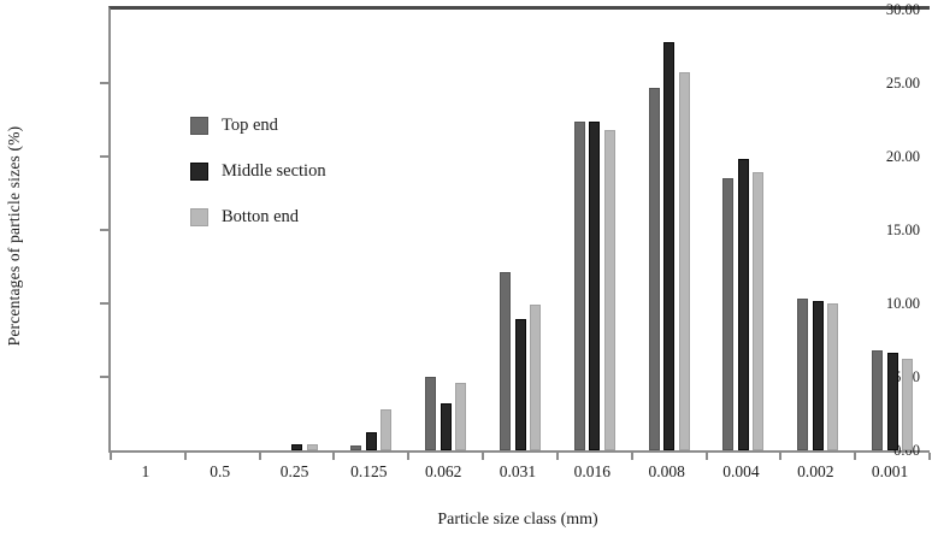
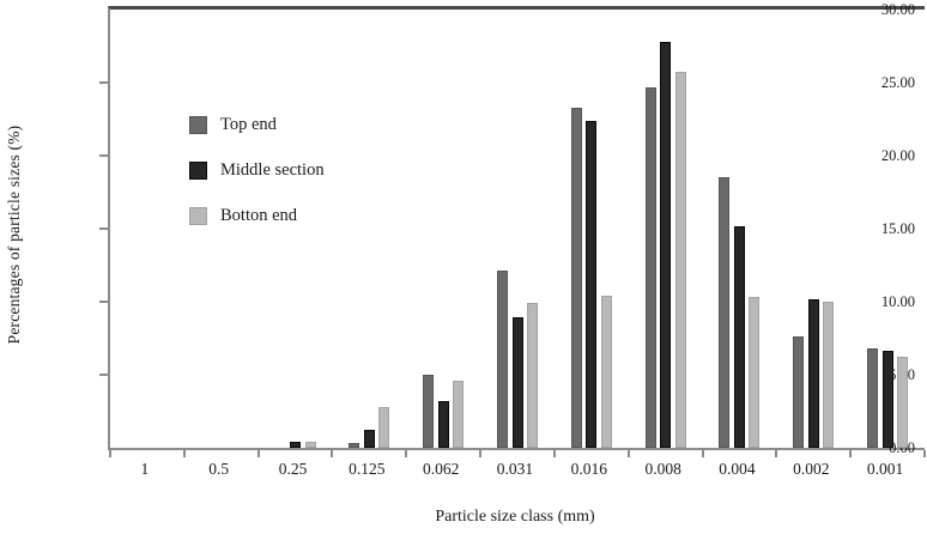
Top end/0.016: 22.4 -> 23.3
Botton end/0.016: 21.8 -> 10.4
Middle section/0.004: 19.8 -> 15.2
Botton end/0.004: 18.9 -> 10.3
Top end/0.002: 10.3 -> 7.6
